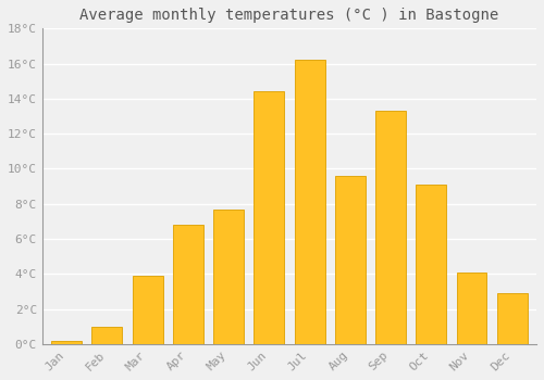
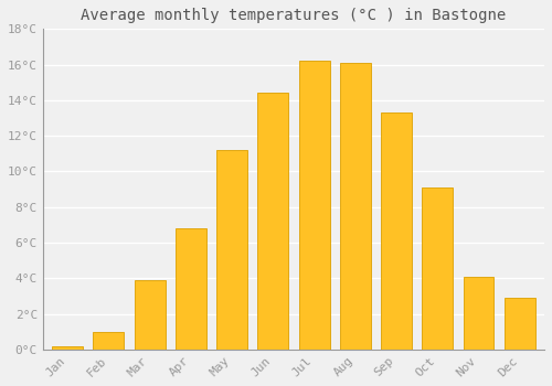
May: 7.7°C -> 11.2°C
Aug: 9.6°C -> 16.1°C
